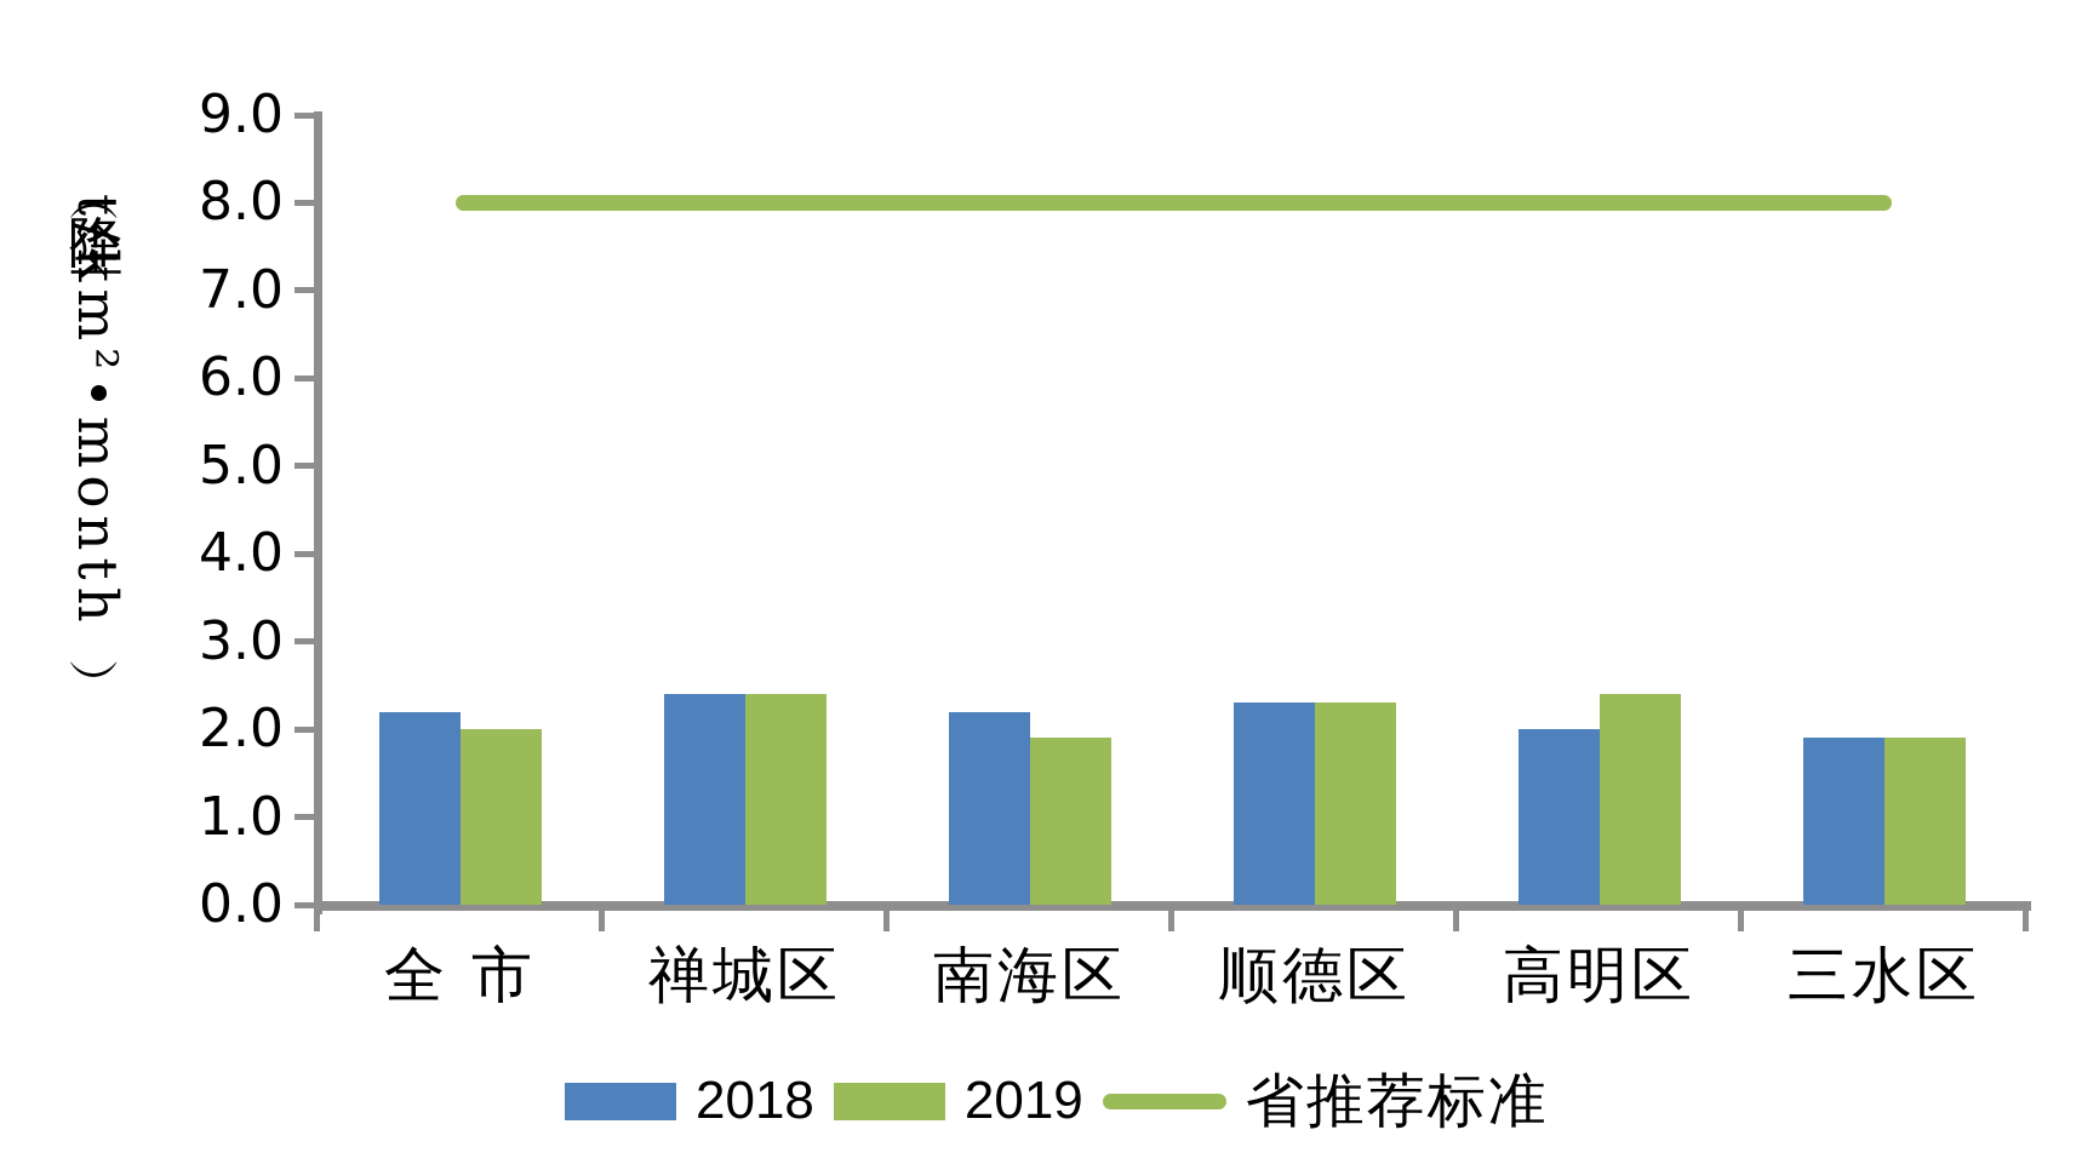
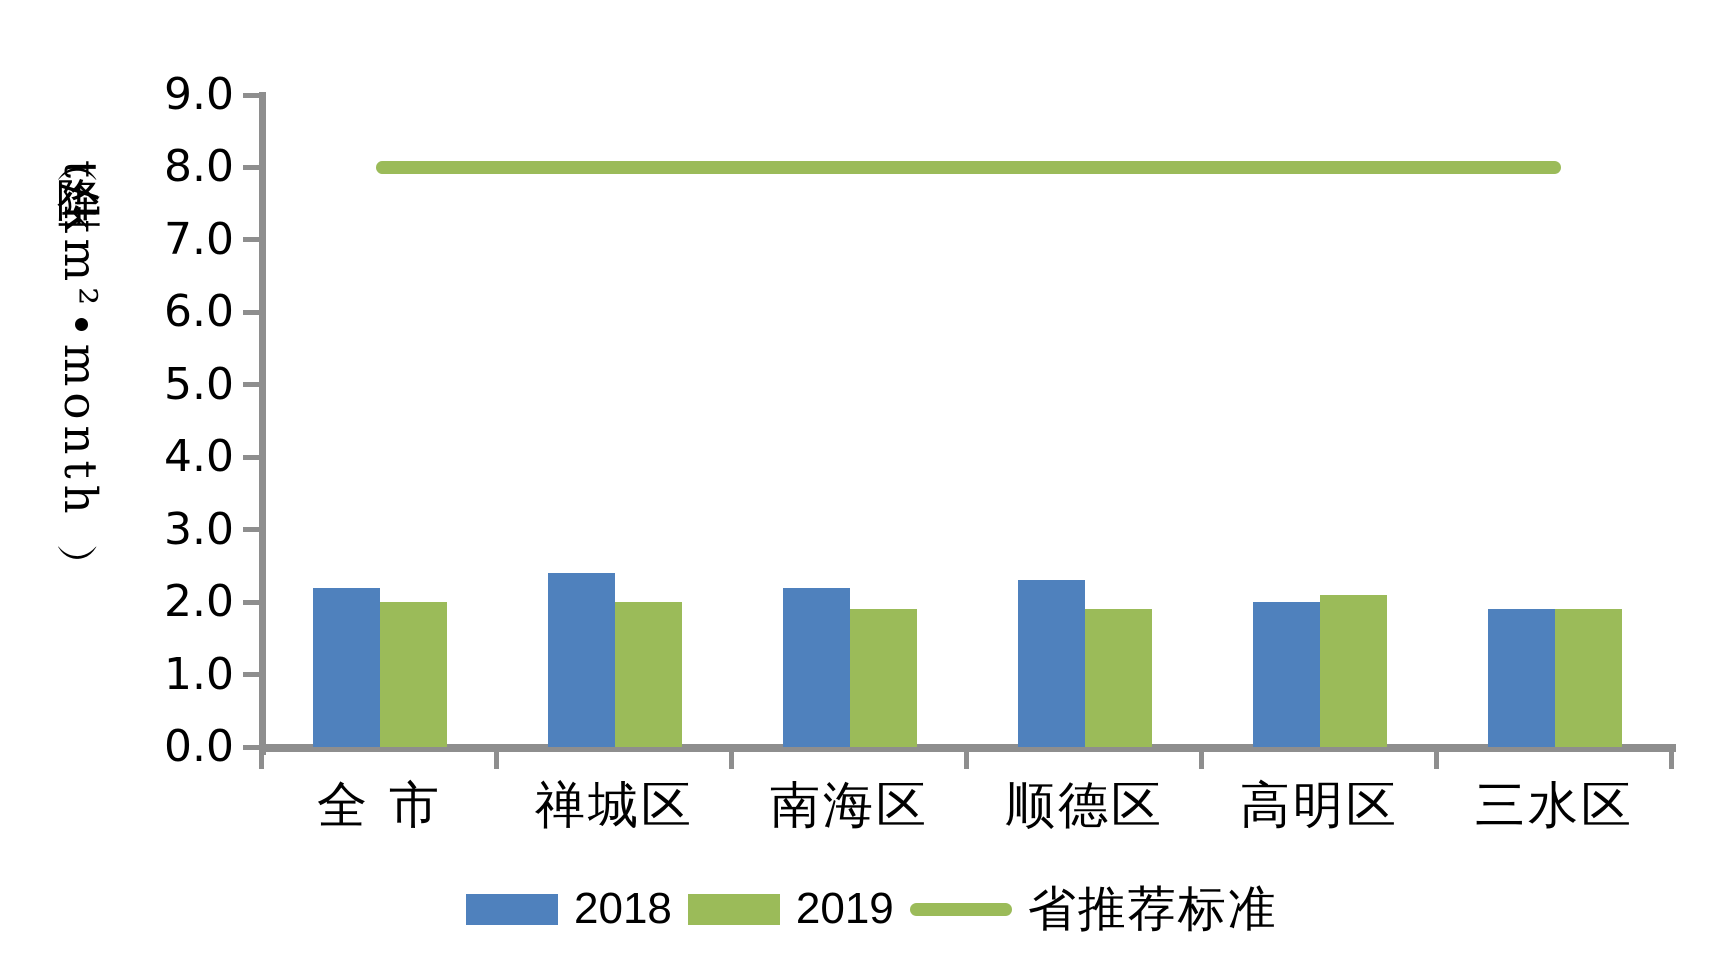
2019/禅城区: 2.4 -> 2.0
2019/顺德区: 2.3 -> 1.9
2019/高明区: 2.4 -> 2.1
